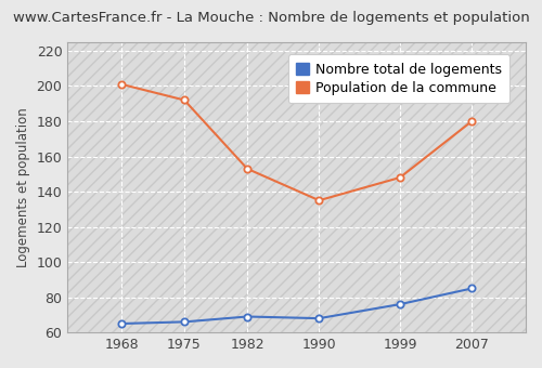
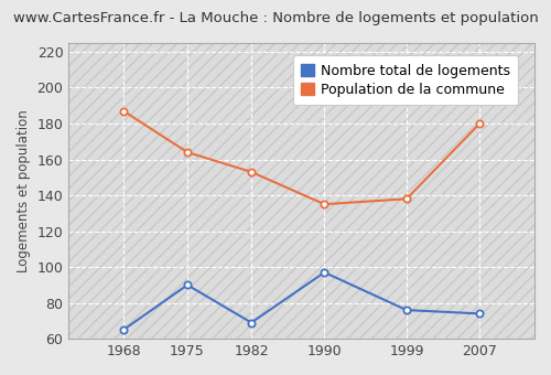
Population de la commune/1968: 201 -> 187
Nombre total de logements/1975: 66 -> 90
Population de la commune/1975: 192 -> 164
Nombre total de logements/1990: 68 -> 97
Population de la commune/1999: 148 -> 138
Nombre total de logements/2007: 85 -> 74
